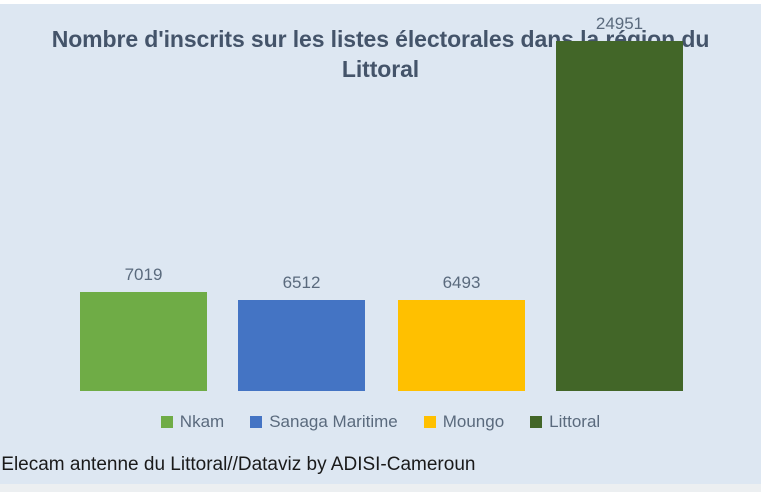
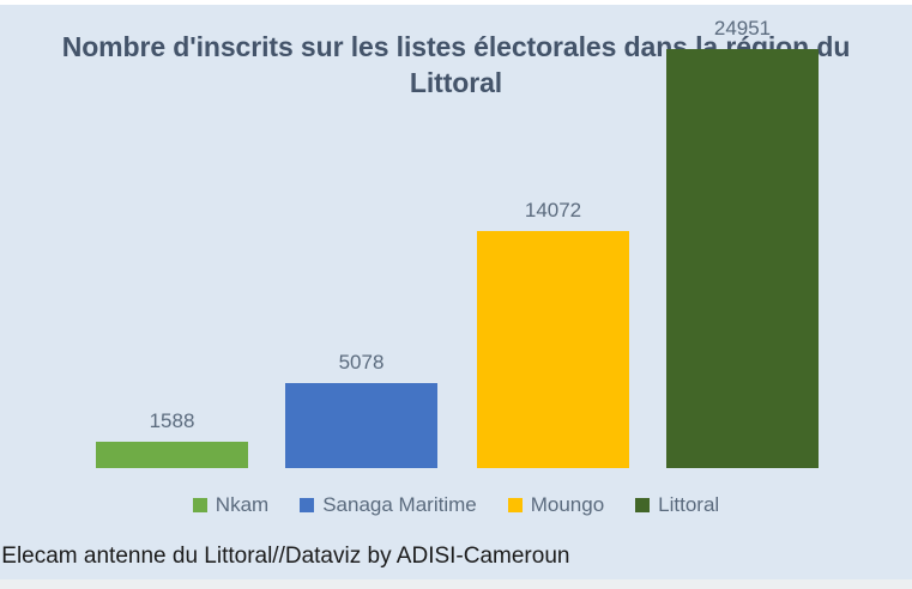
Nkam: 7019 -> 1588
Sanaga Maritime: 6512 -> 5078
Moungo: 6493 -> 14072
